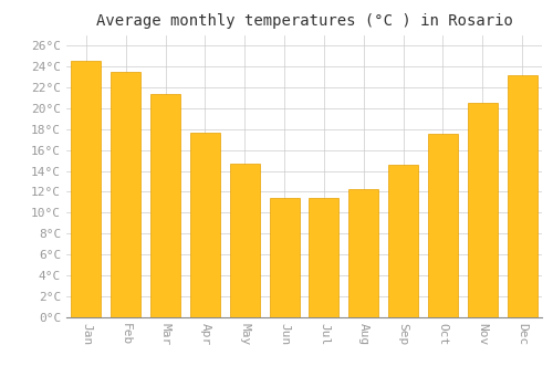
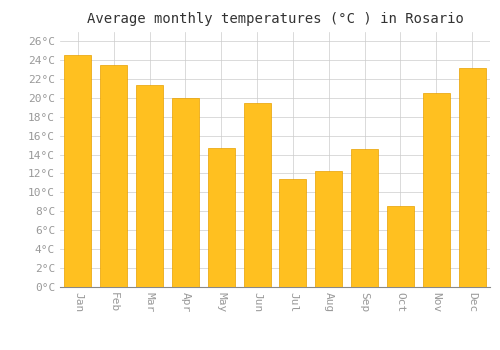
Apr: 17.7°C -> 20.0°C
Jun: 11.4°C -> 19.4°C
Oct: 17.5°C -> 8.6°C
